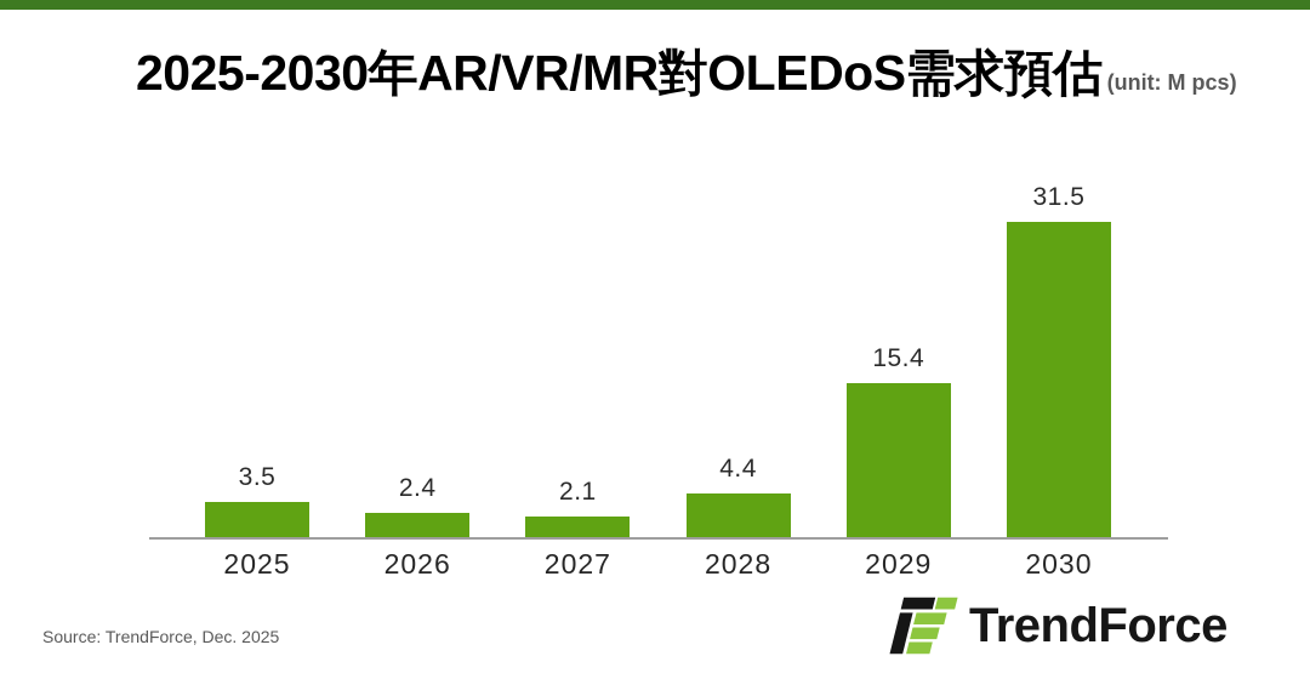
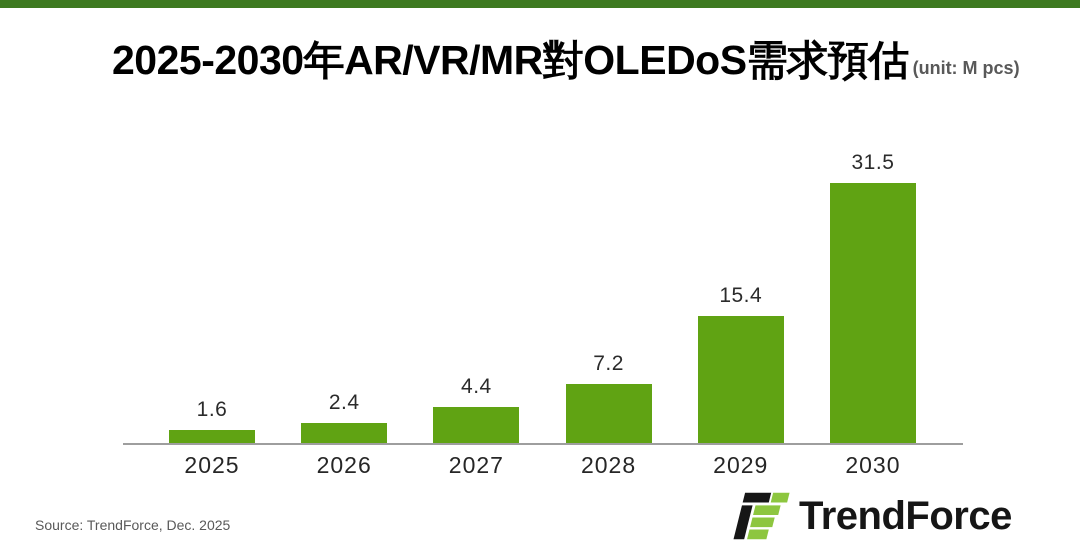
2025: 3.5 -> 1.6
2027: 2.1 -> 4.4
2028: 4.4 -> 7.2
